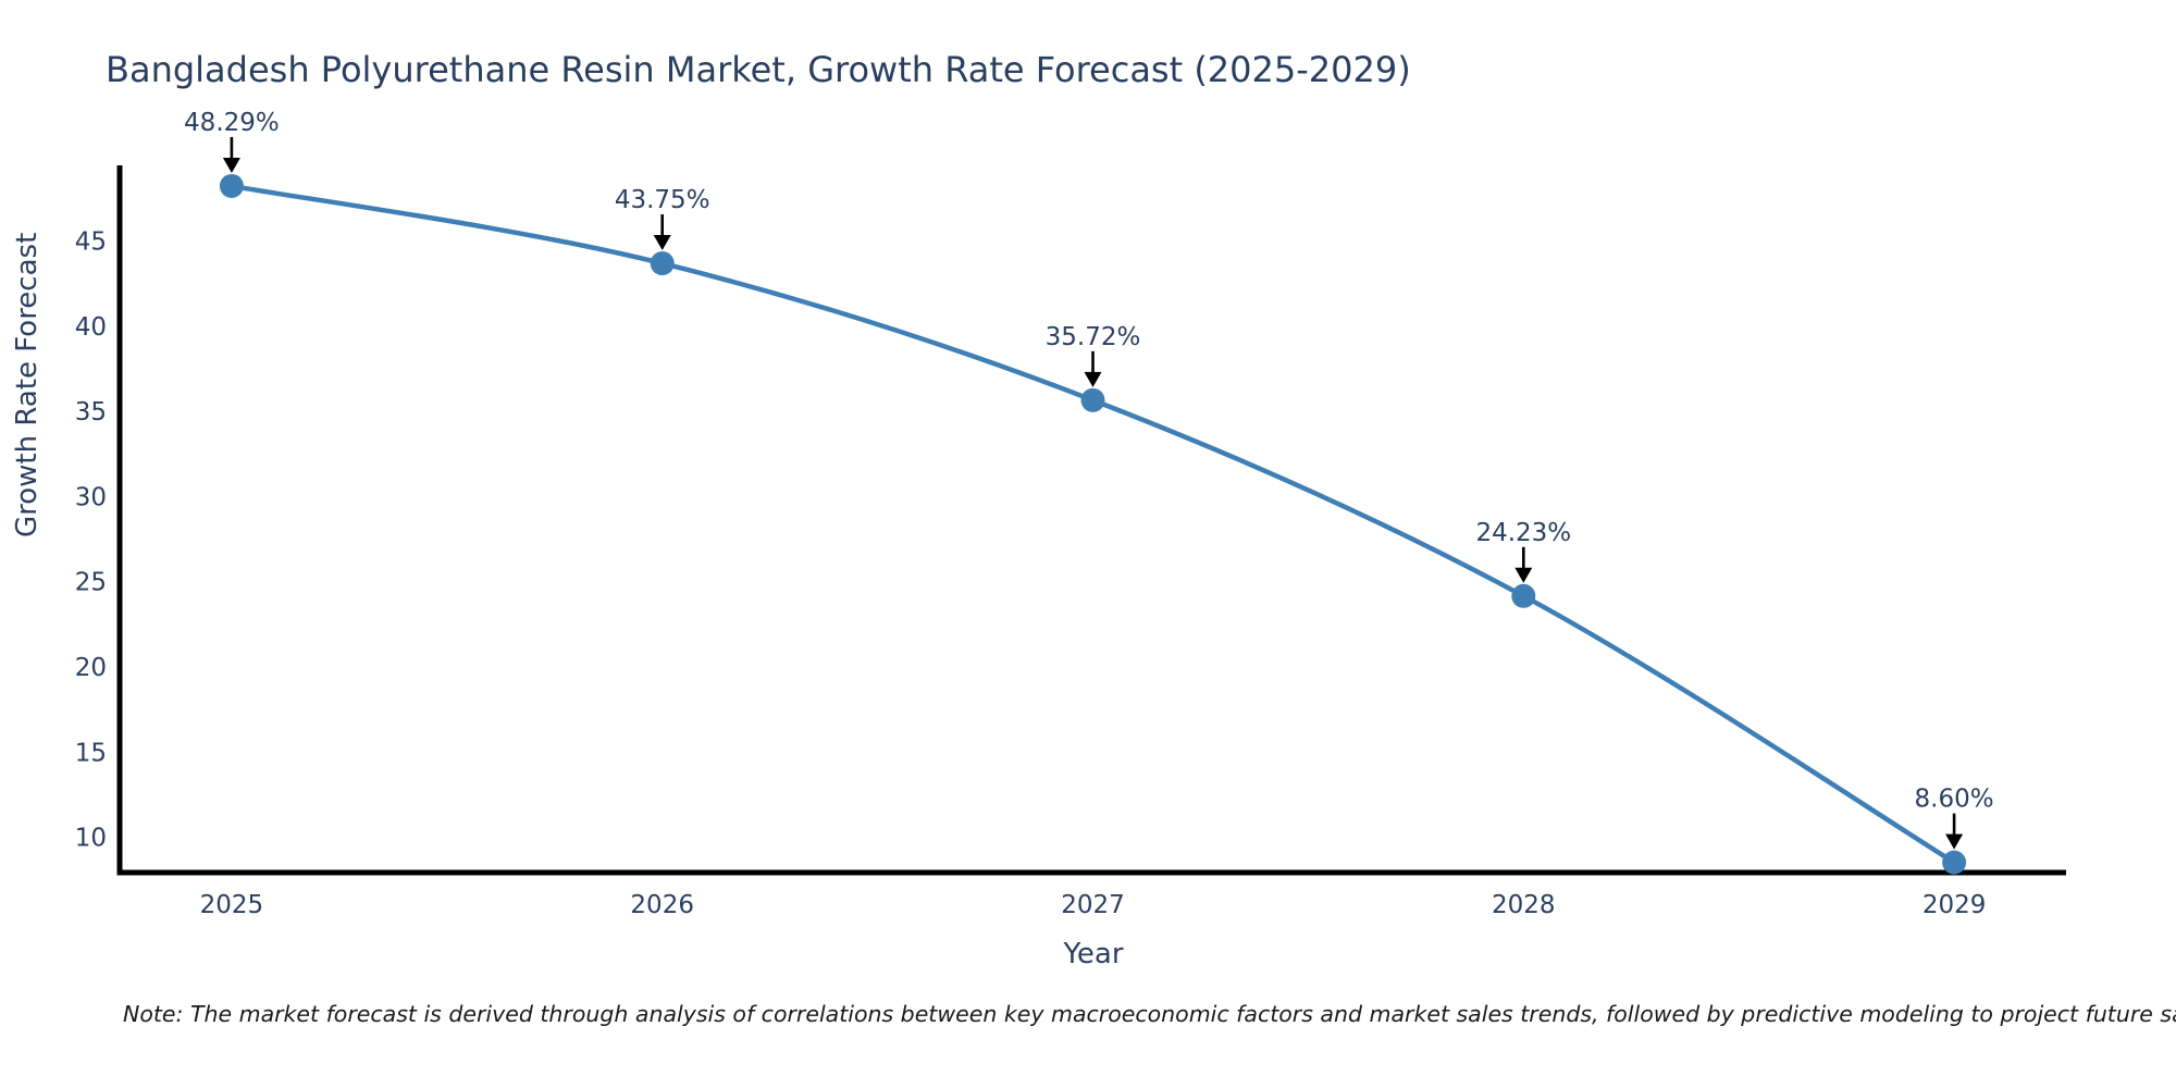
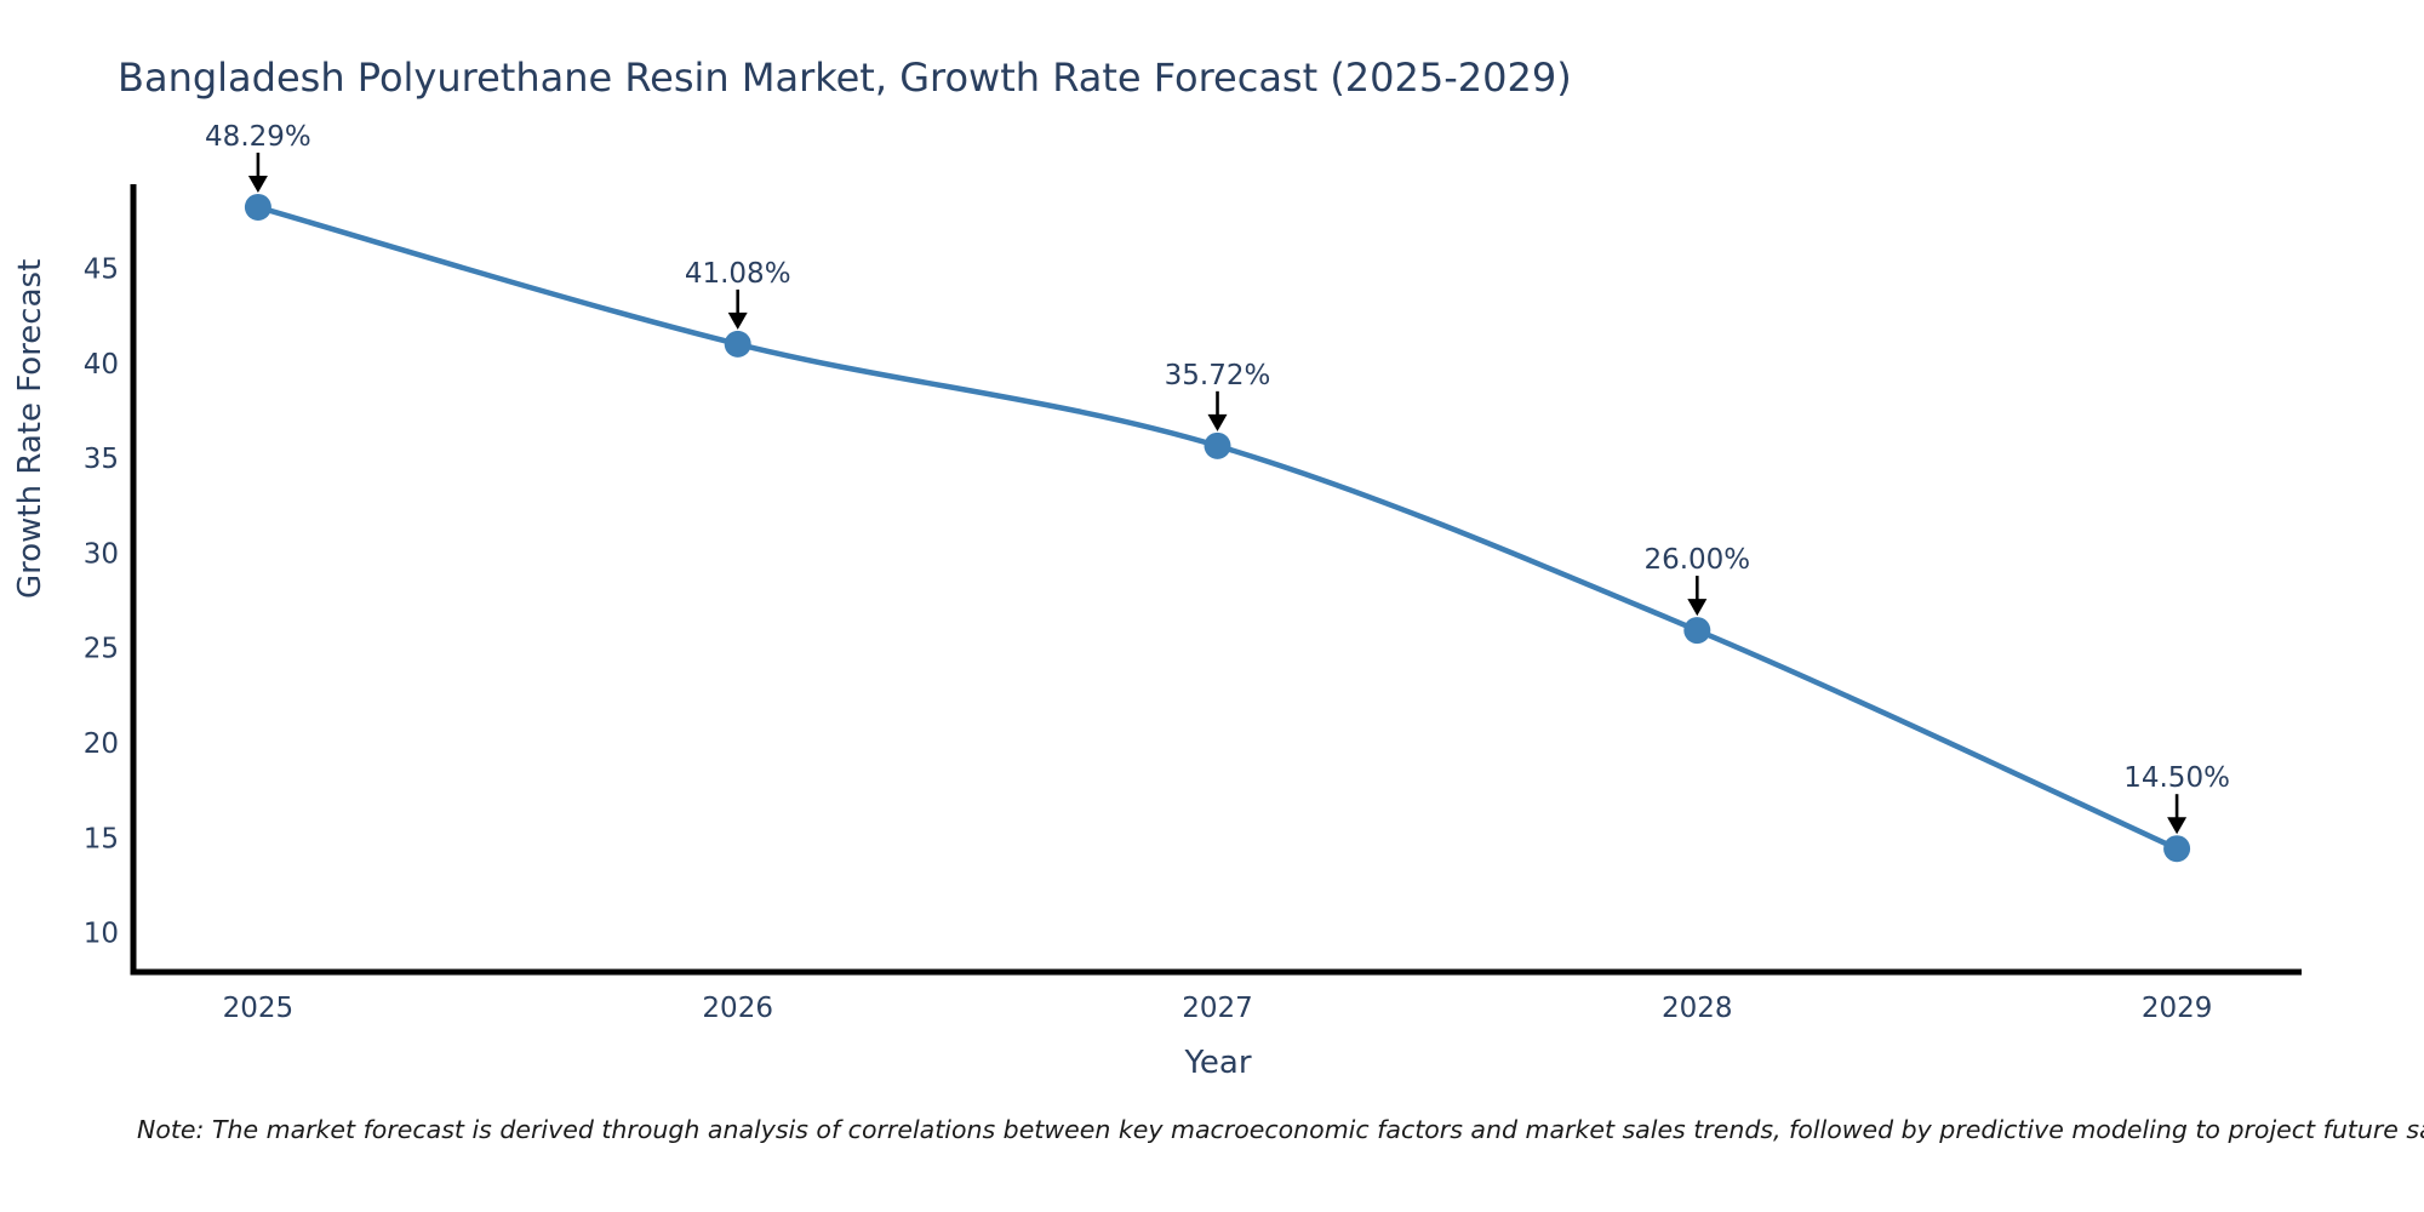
2026: 43.75% -> 41.08%
2028: 24.23% -> 26.00%
2029: 8.60% -> 14.50%
